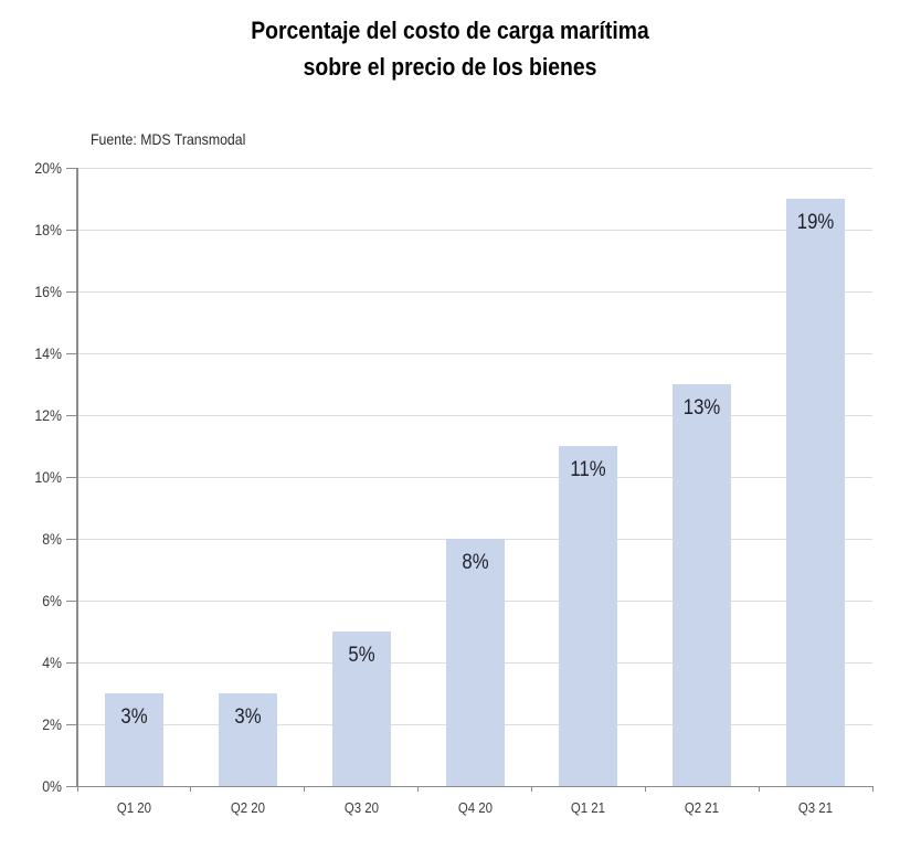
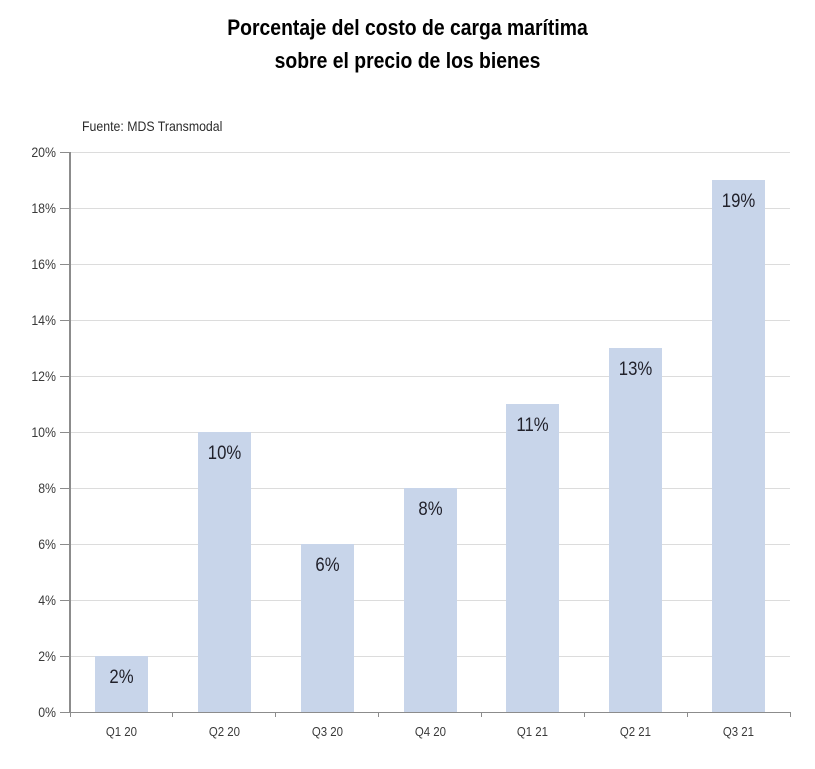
Q1 20: 3% -> 2%
Q2 20: 3% -> 10%
Q3 20: 5% -> 6%
